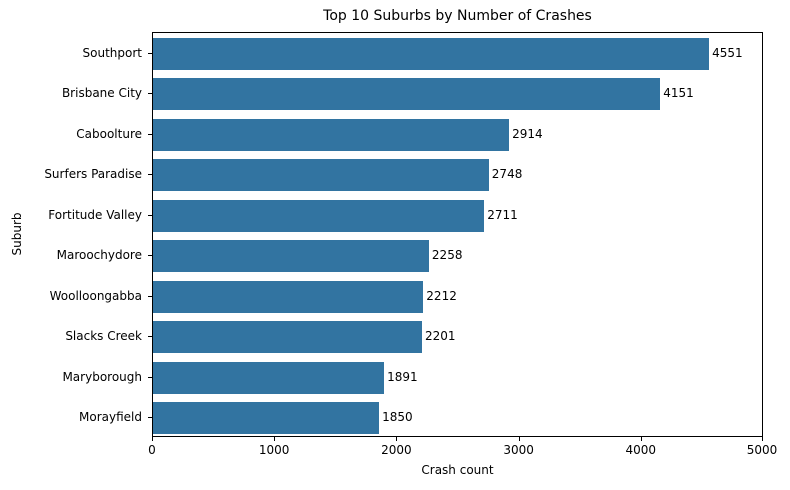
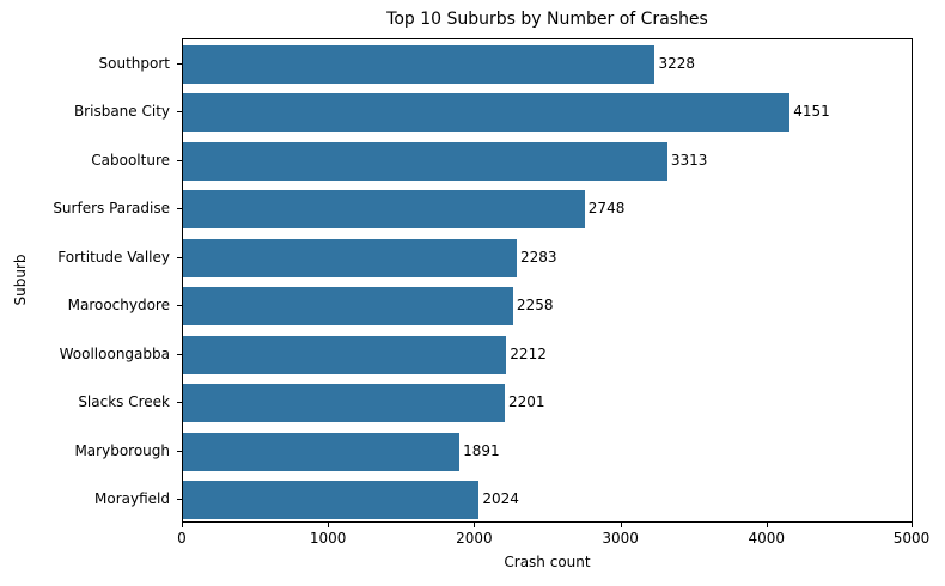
Southport: 4551 -> 3228
Caboolture: 2914 -> 3313
Fortitude Valley: 2711 -> 2283
Morayfield: 1850 -> 2024
